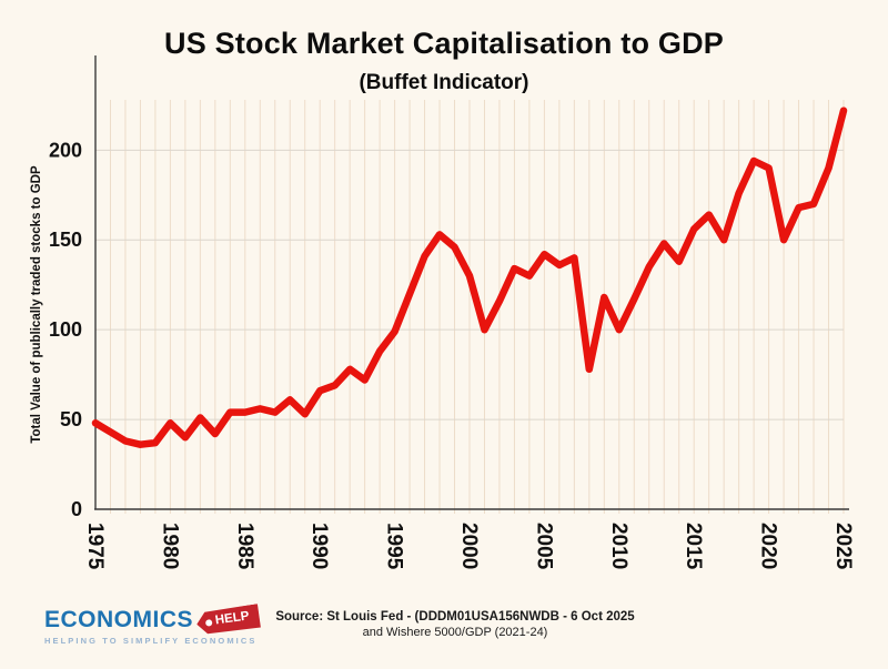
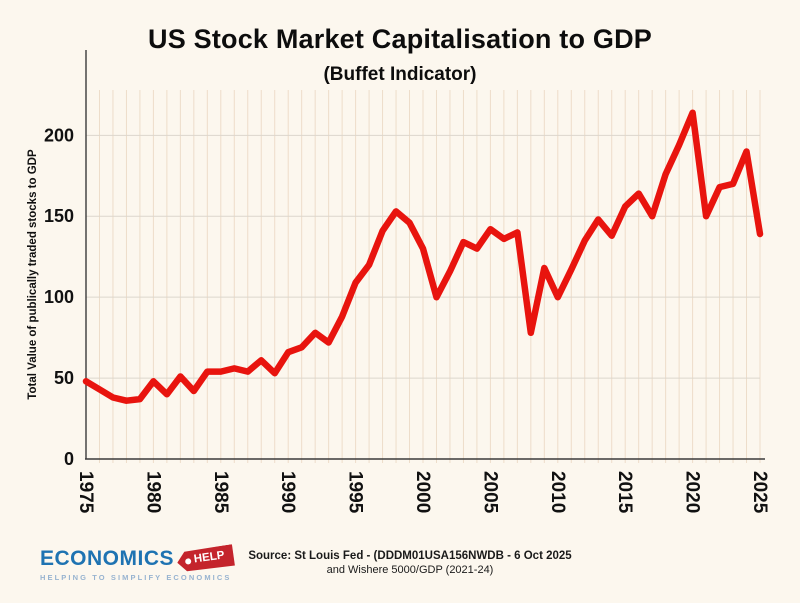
1995: 99 -> 109
2020: 190 -> 214
2025: 222 -> 139
